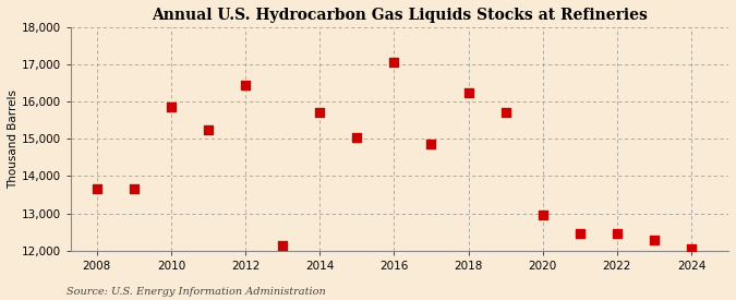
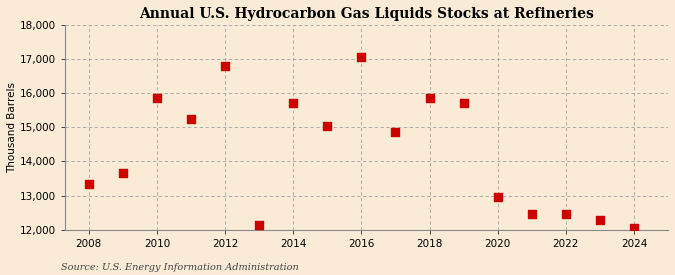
2008: 13,650 -> 13,350
2012: 16,450 -> 16,800
2018: 16,250 -> 15,850
